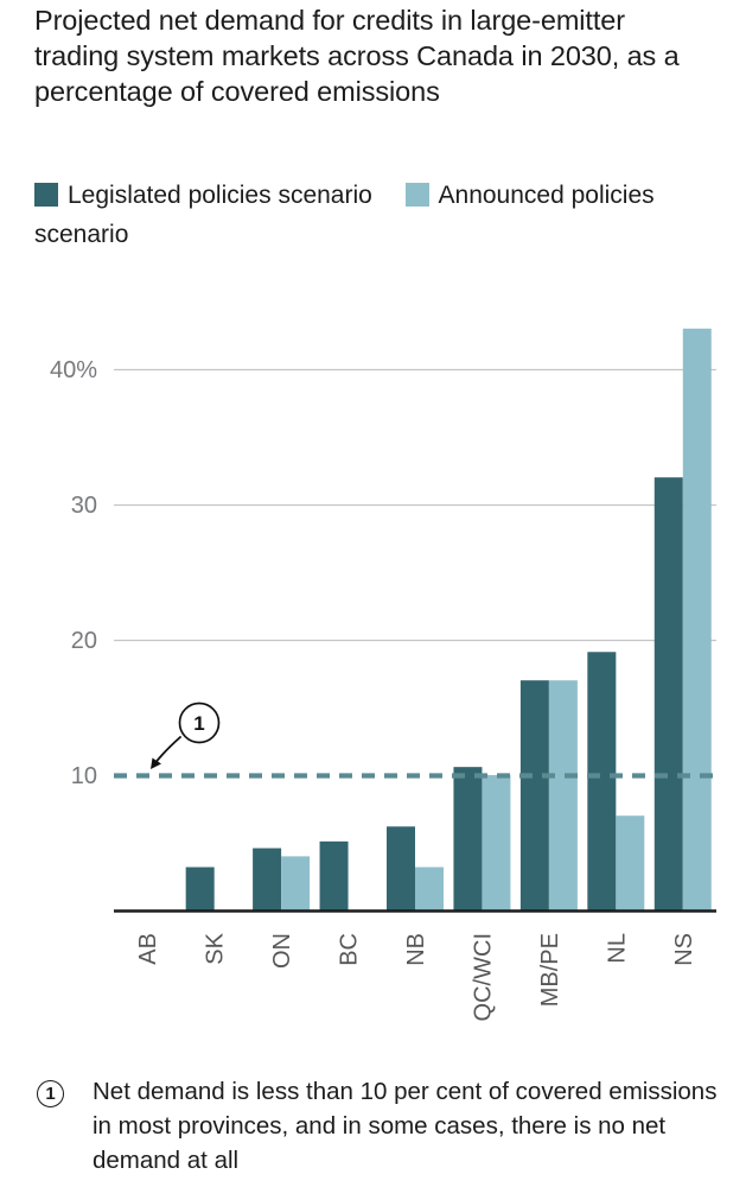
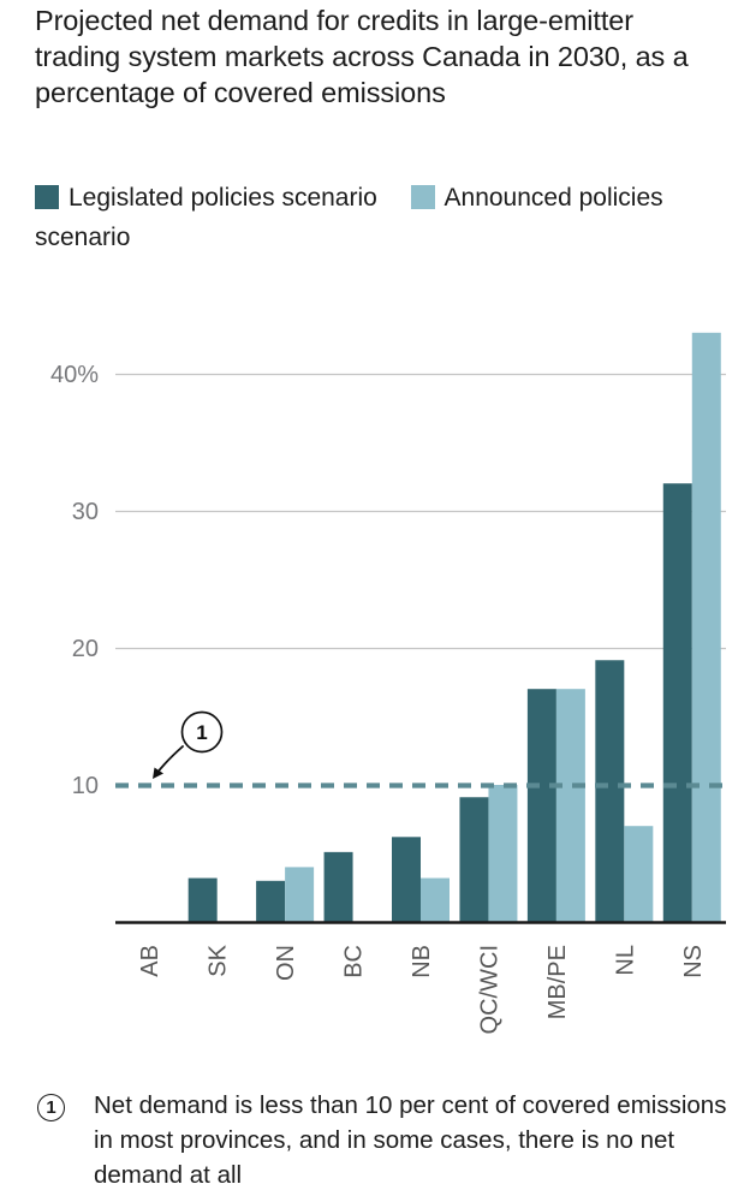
Legislated policies scenario/ON: 4.6% -> 3.0%
Legislated policies scenario/QC/WCI: 10.6% -> 9.1%
